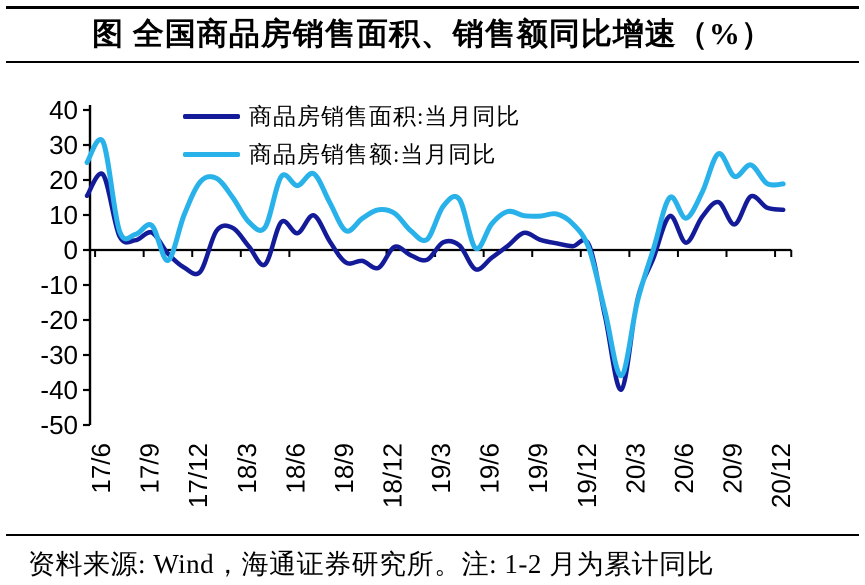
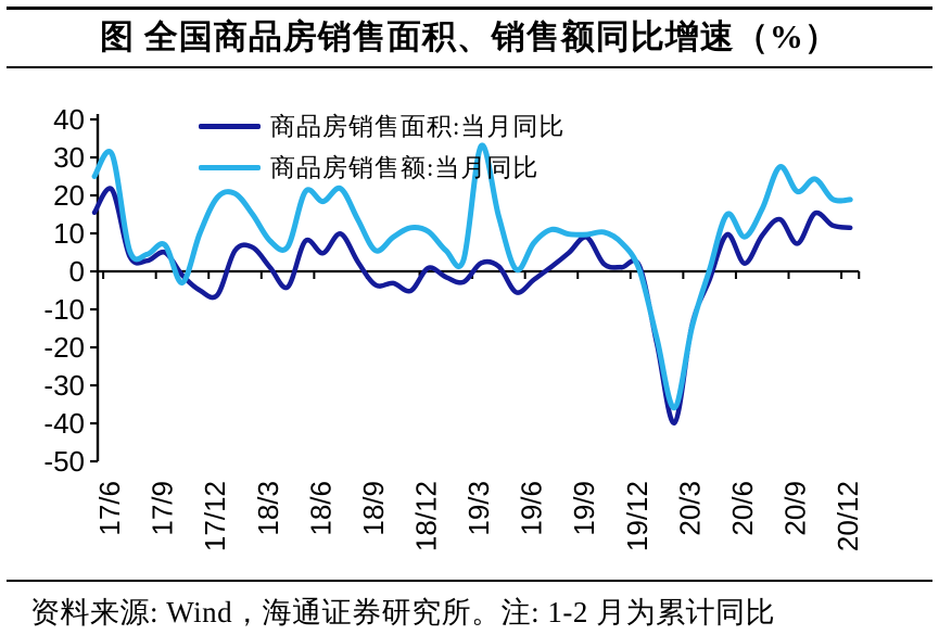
商品房销售额:当月同比/19/3: 12 -> 33
商品房销售面积:当月同比/19/9: 3 -> 9
